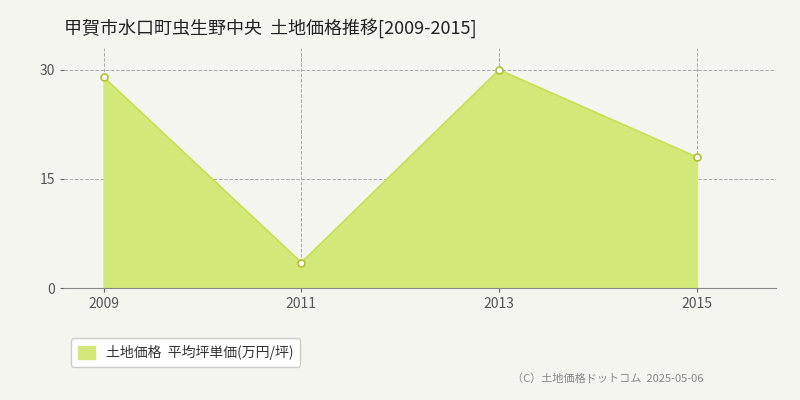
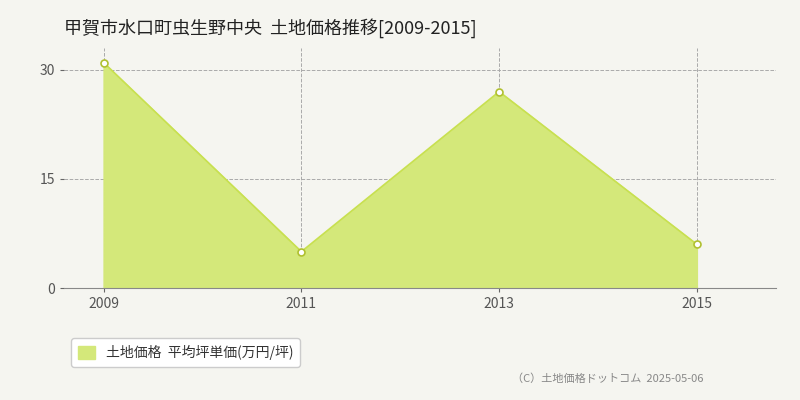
2009: 29.0 -> 31.0
2011: 3.5 -> 5.0
2013: 30.0 -> 27.0
2015: 18.0 -> 6.0
